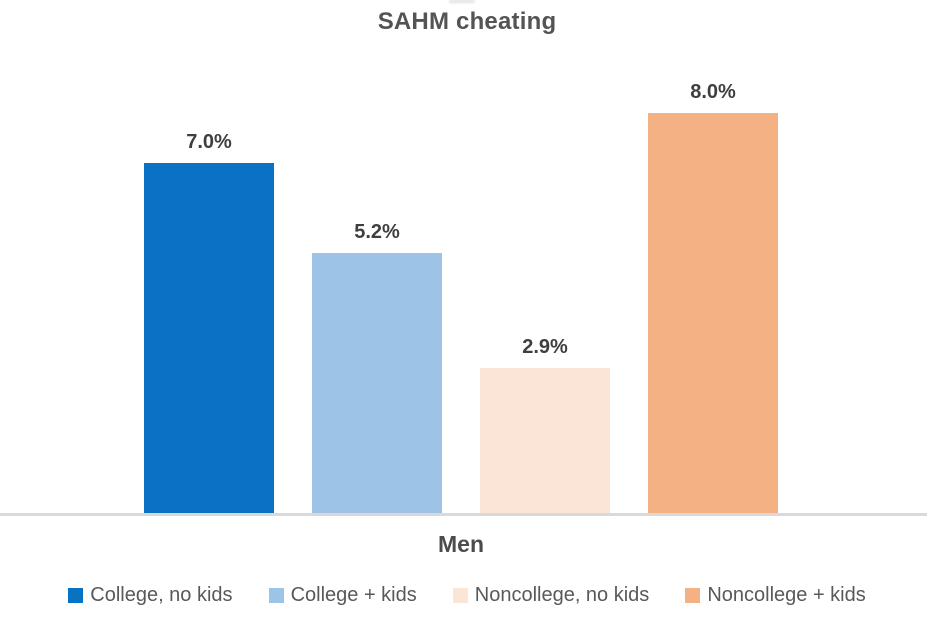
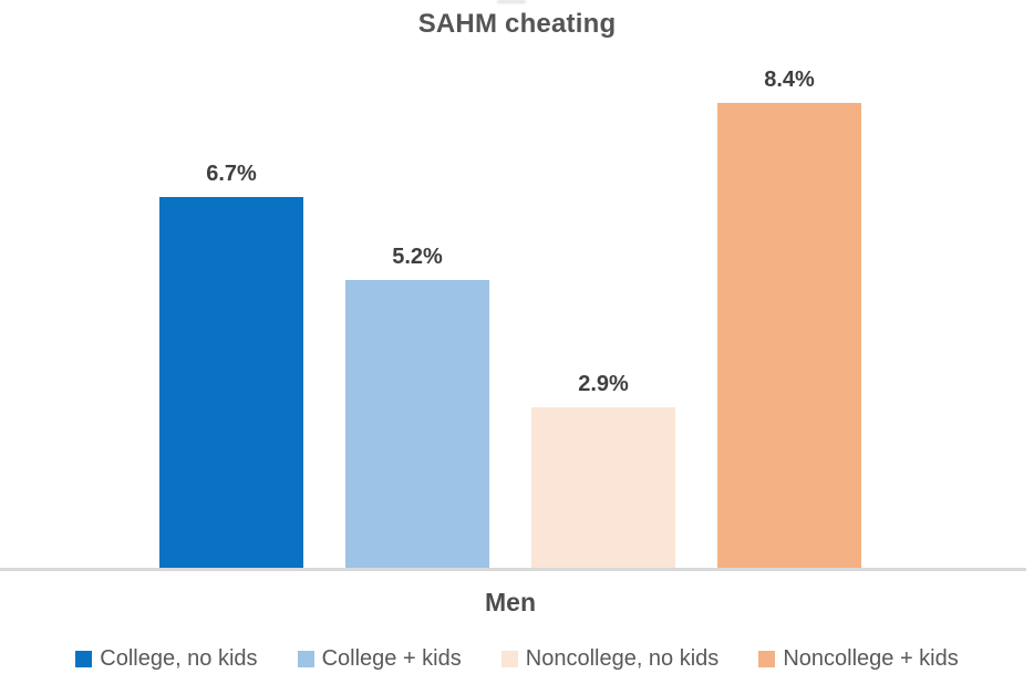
College, no kids: 7.0% -> 6.7%
Noncollege + kids: 8.0% -> 8.4%
